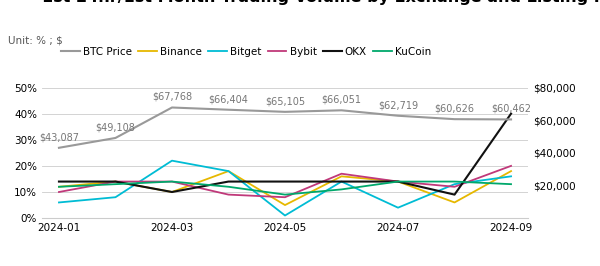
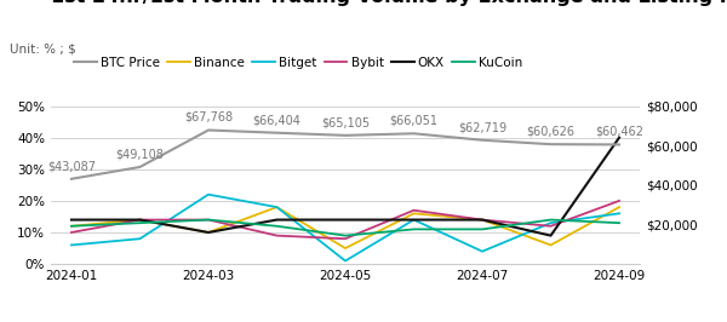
KuCoin/2024-07: 14% -> 11%
